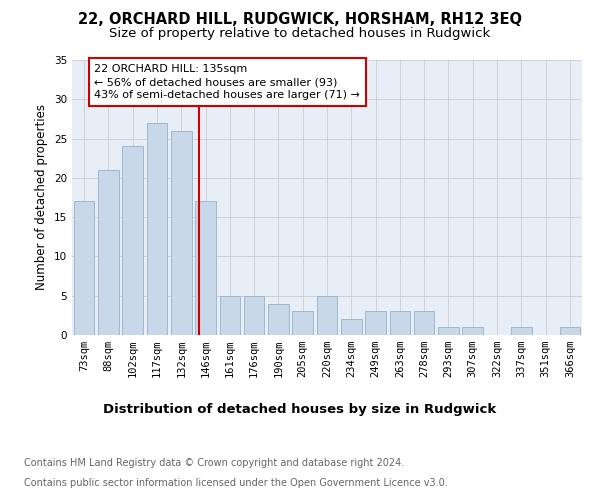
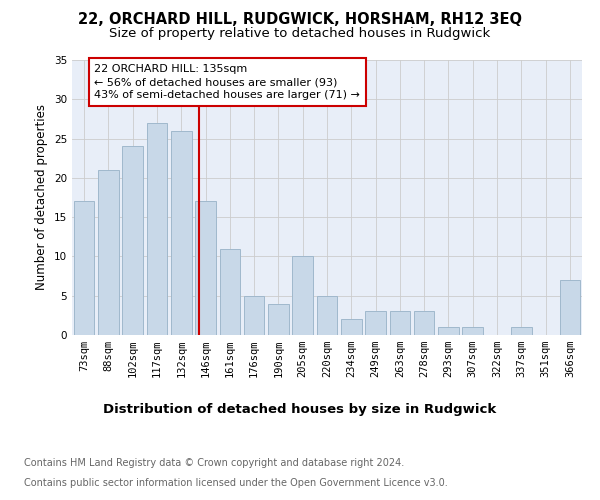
161sqm: 5 -> 11
205sqm: 3 -> 10
366sqm: 1 -> 7
